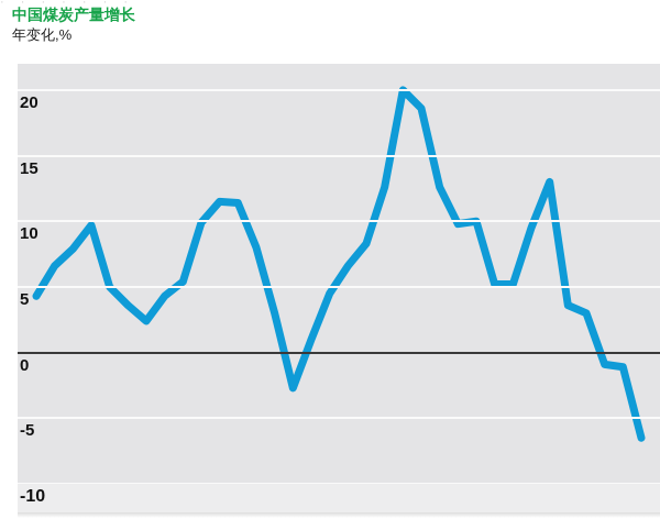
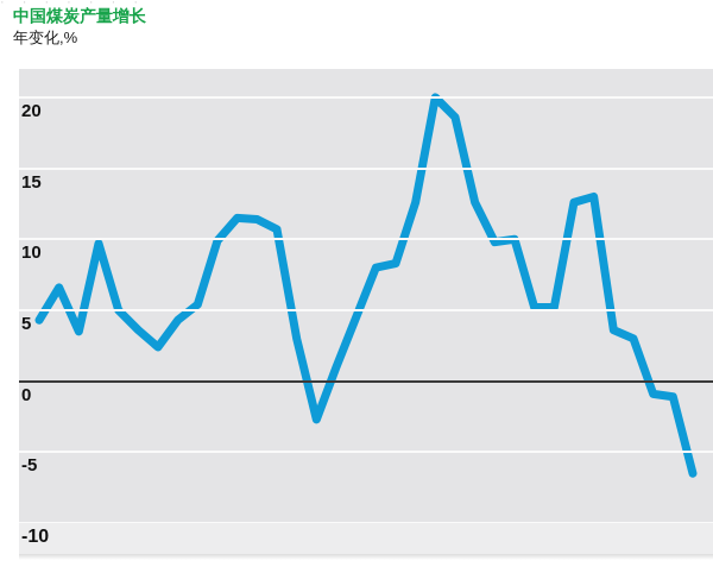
1986: 7.9 -> 3.5
1996: 8.0 -> 10.7
2001: 6.6 -> 8.0
2011: 9.5 -> 12.6
